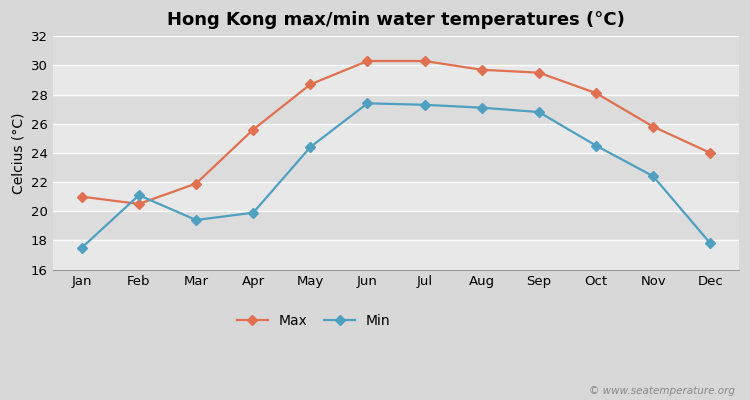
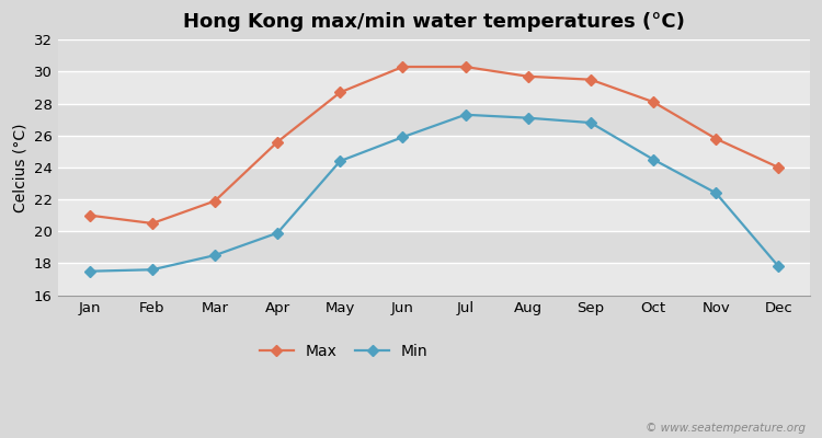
Min/Feb: 21.1 -> 17.6
Min/Mar: 19.4 -> 18.5
Min/Jun: 27.4 -> 25.9
